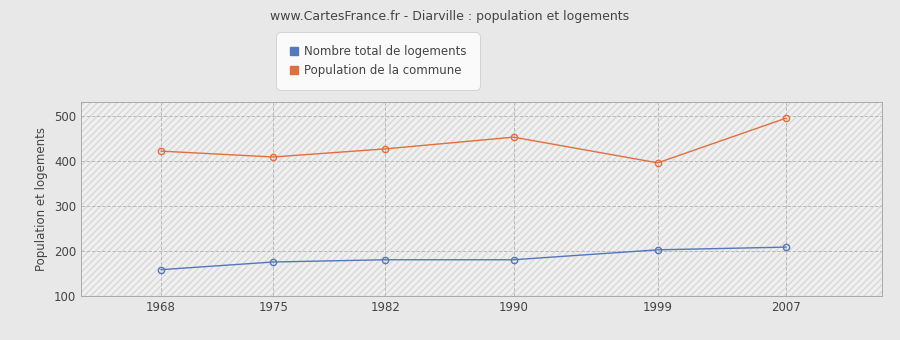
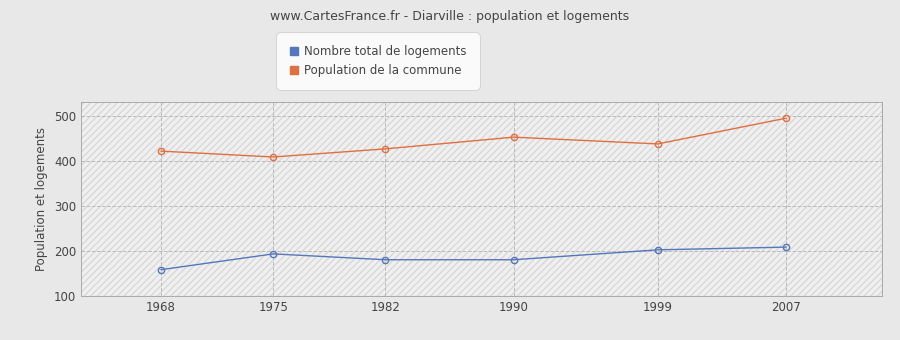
Nombre total de logements/1975: 175 -> 193
Population de la commune/1999: 395 -> 437
